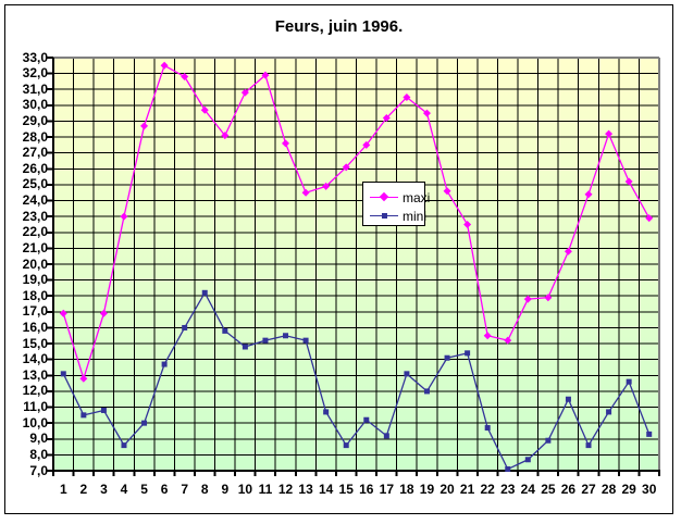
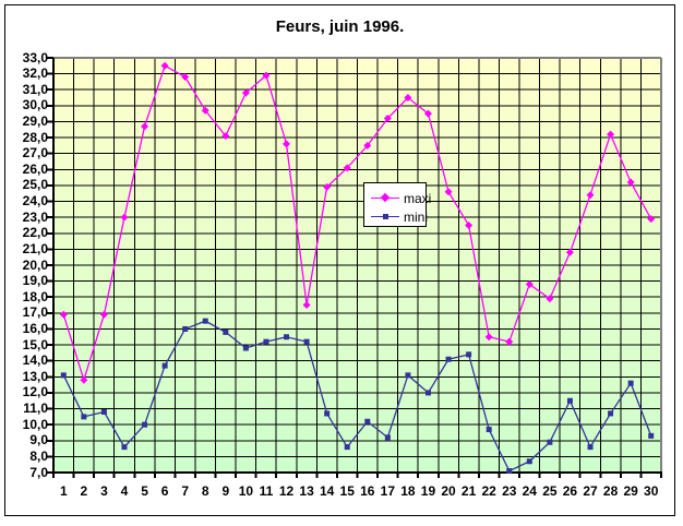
mini/8: 18,2 -> 16,5
maxi/13: 24,5 -> 17,5
maxi/24: 17,8 -> 18,8
